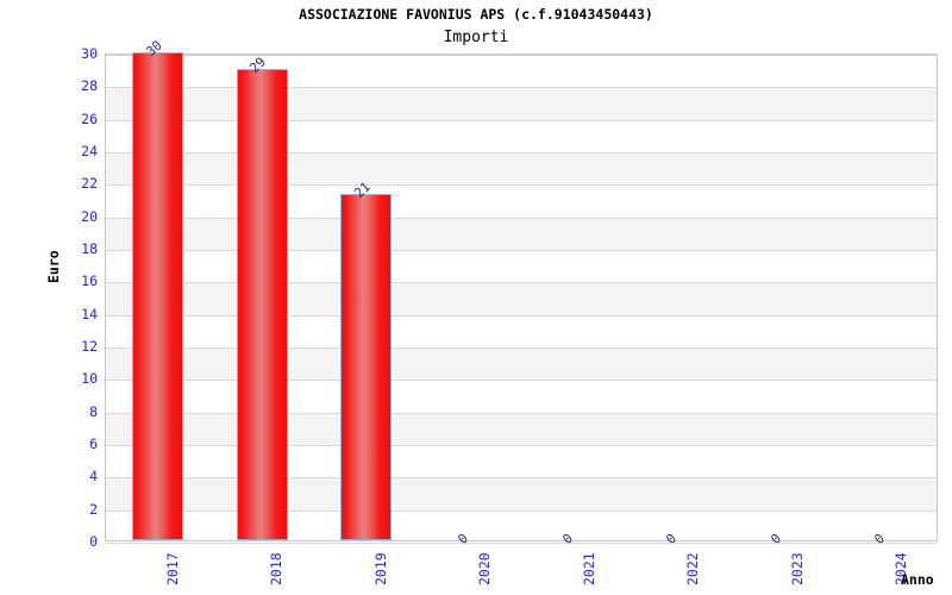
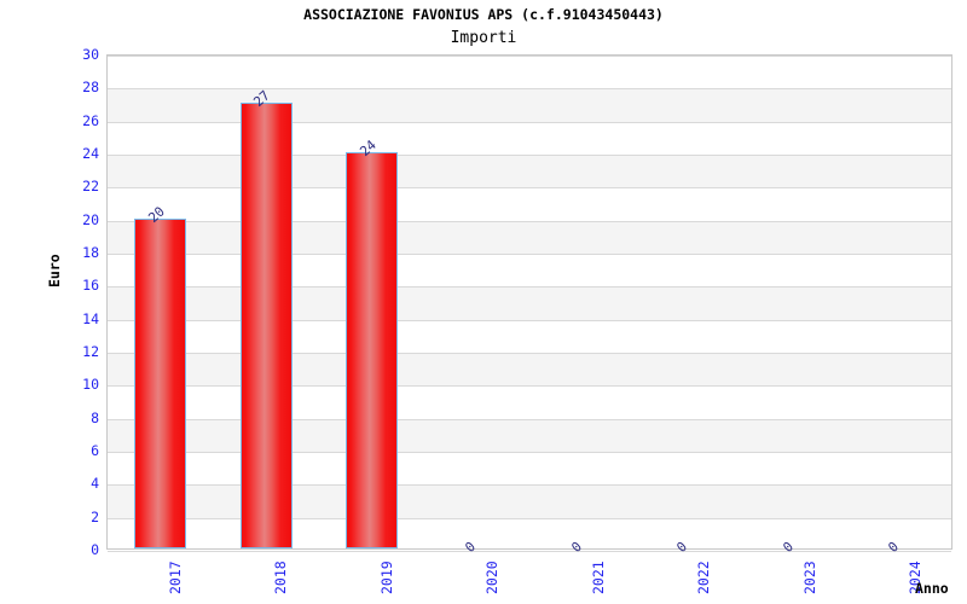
2017: 30 -> 20
2018: 29 -> 27
2019: 21 -> 24
